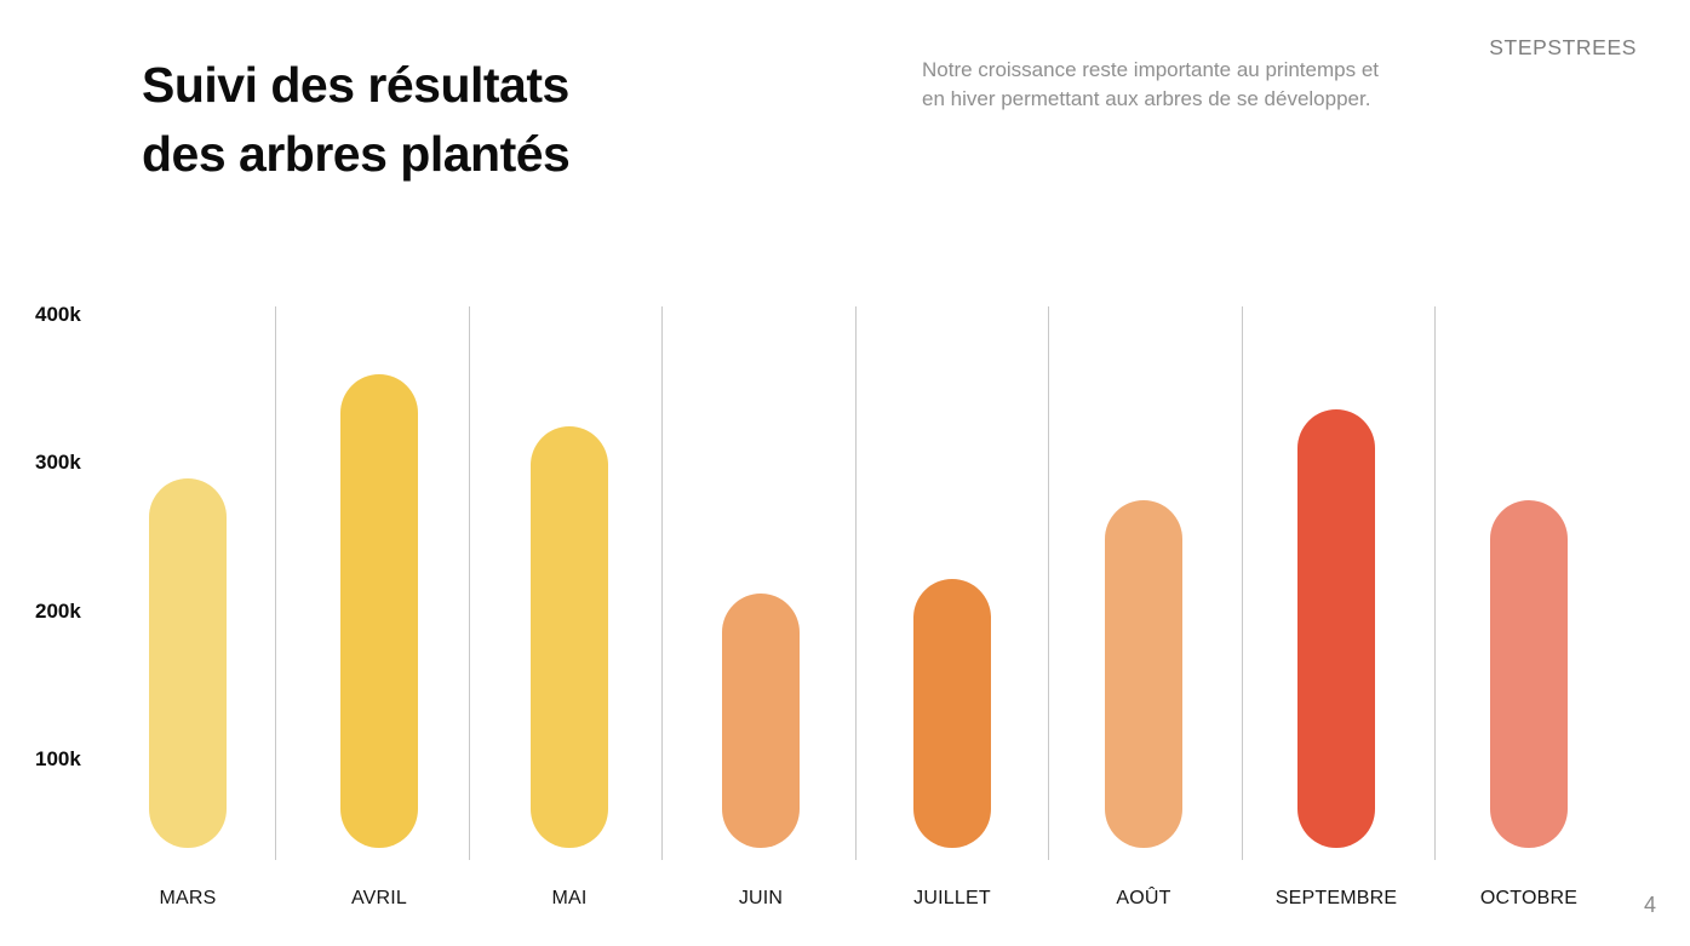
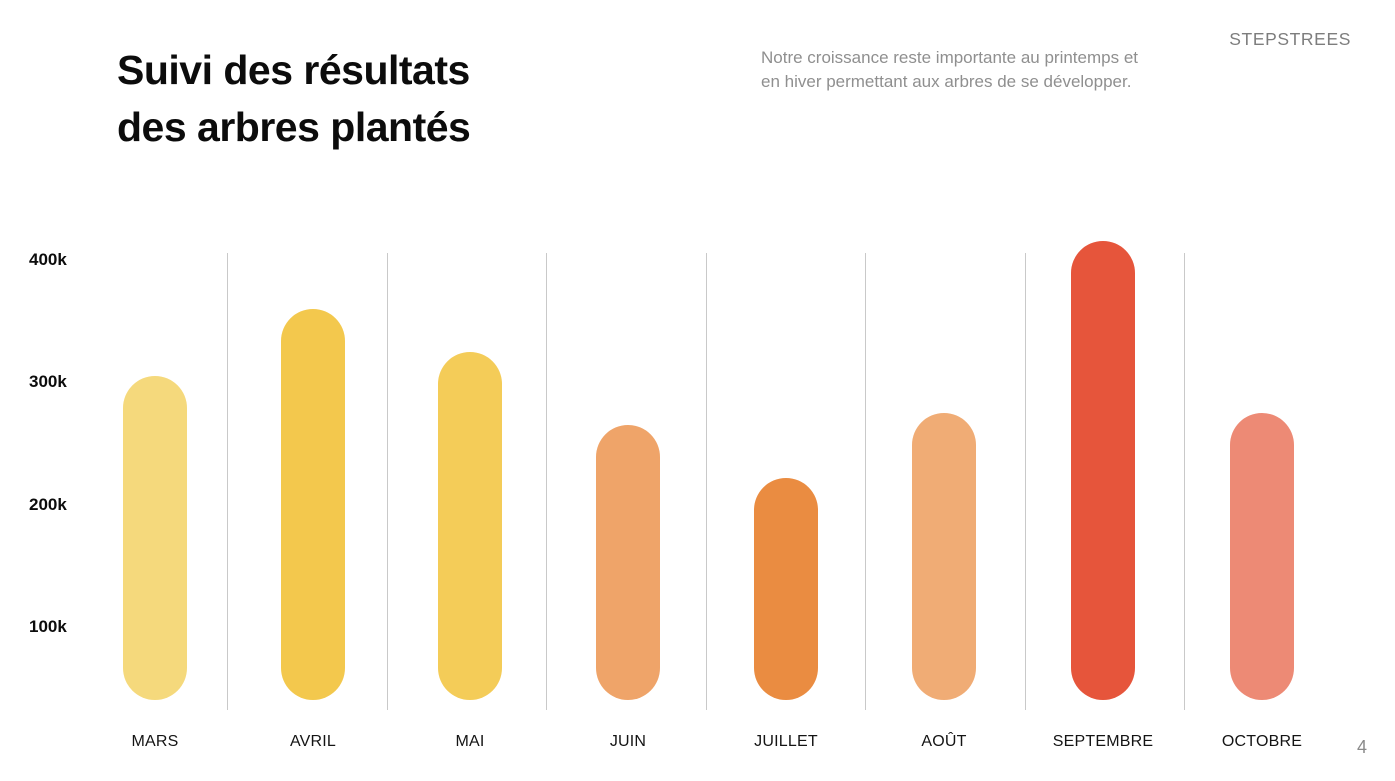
MARS: 290k -> 305k
JUIN: 212k -> 265k
SEPTEMBRE: 336k -> 415k
